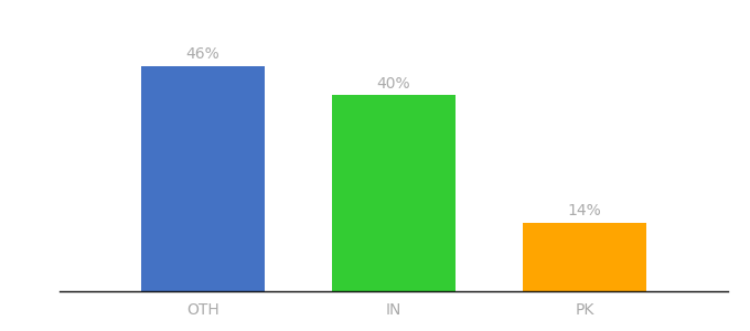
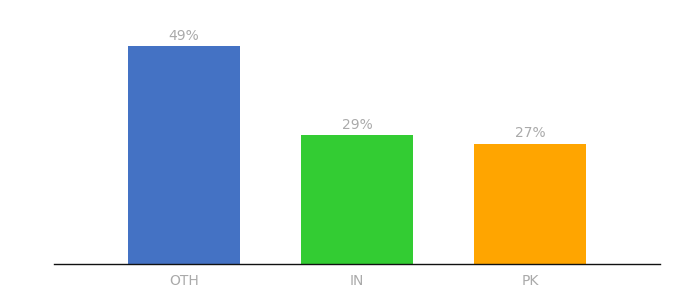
OTH: 46% -> 49%
IN: 40% -> 29%
PK: 14% -> 27%
